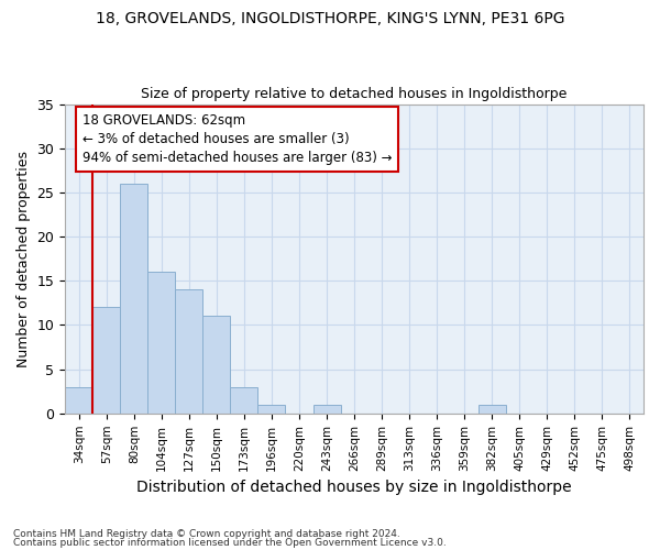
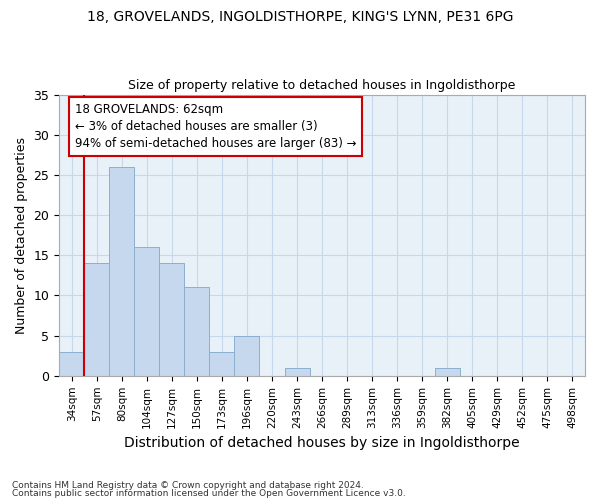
57sqm: 12 -> 14
196sqm: 1 -> 5
